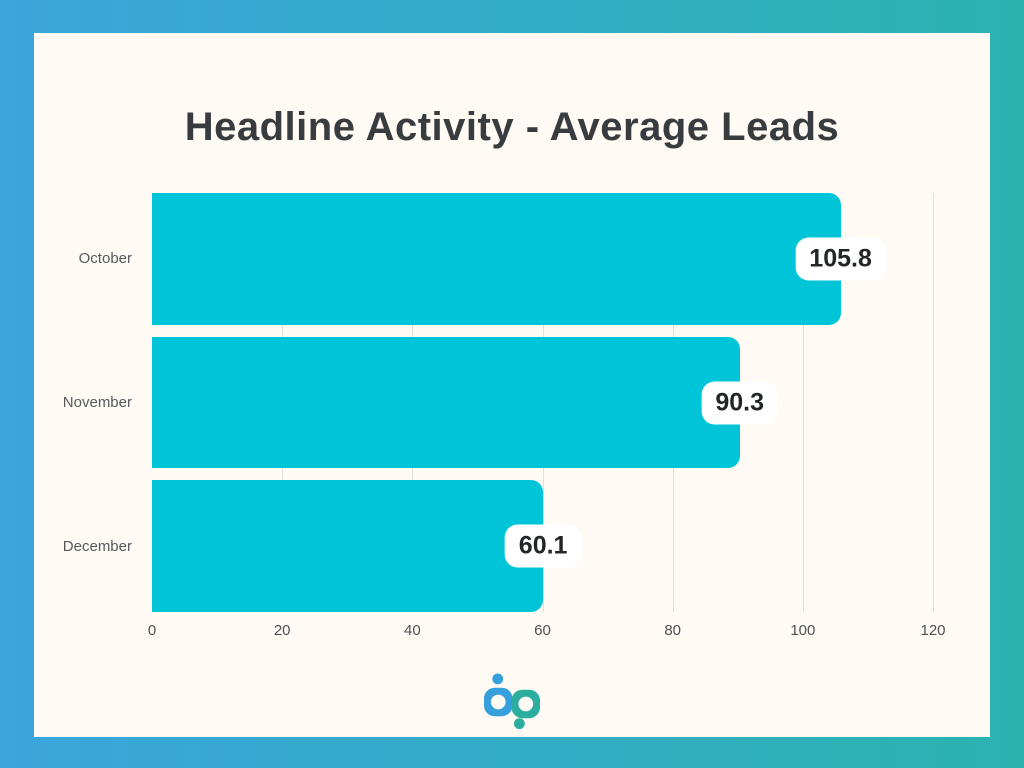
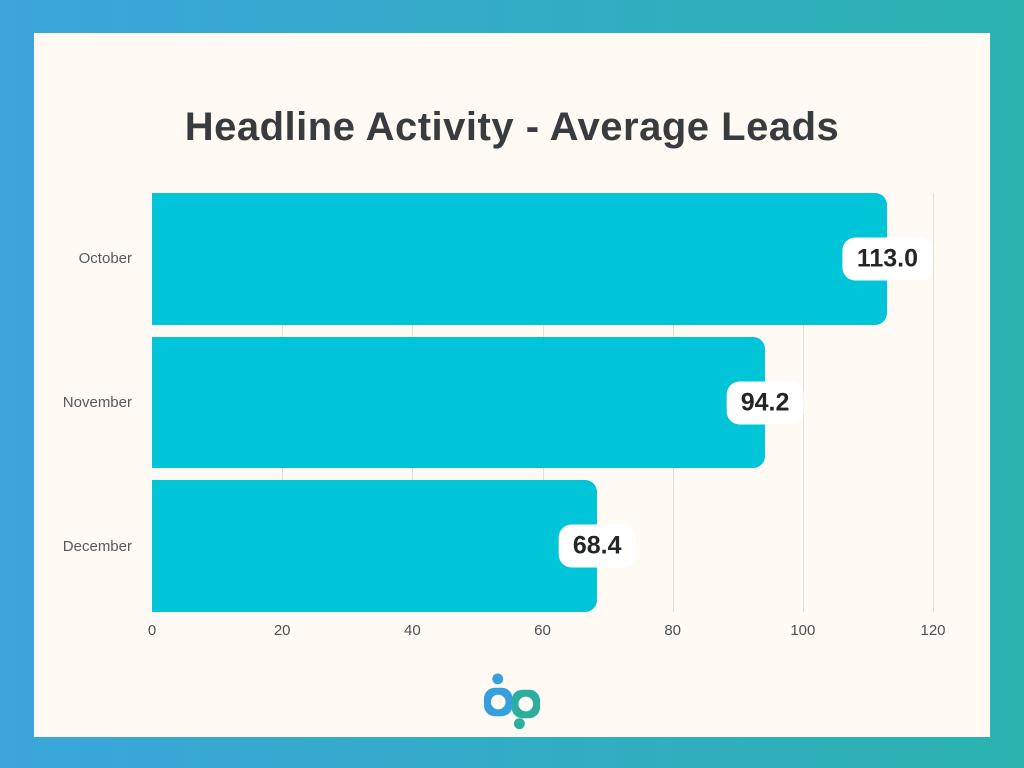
October: 105.8 -> 113.0
November: 90.3 -> 94.2
December: 60.1 -> 68.4
